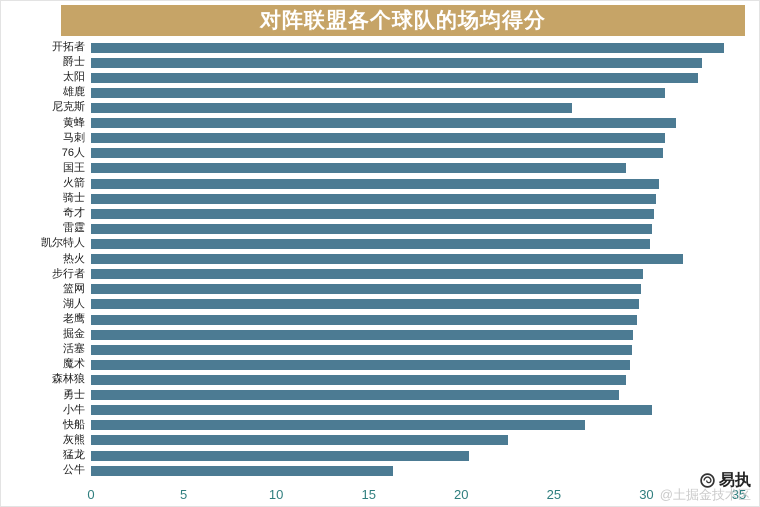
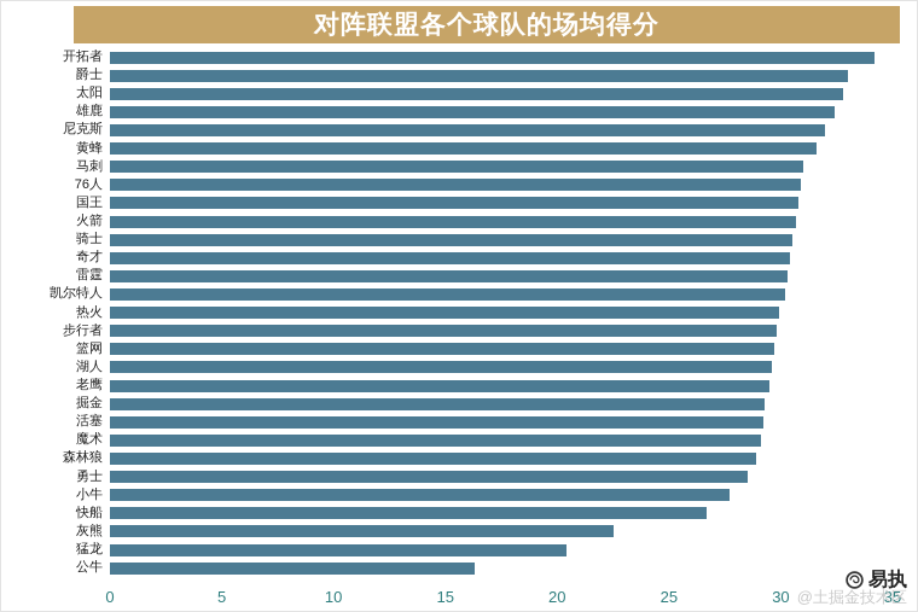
雄鹿: 31.0 -> 32.4
尼克斯: 26.0 -> 32.0
国王: 28.9 -> 30.8
热火: 32.0 -> 29.9
小牛: 30.3 -> 27.7
